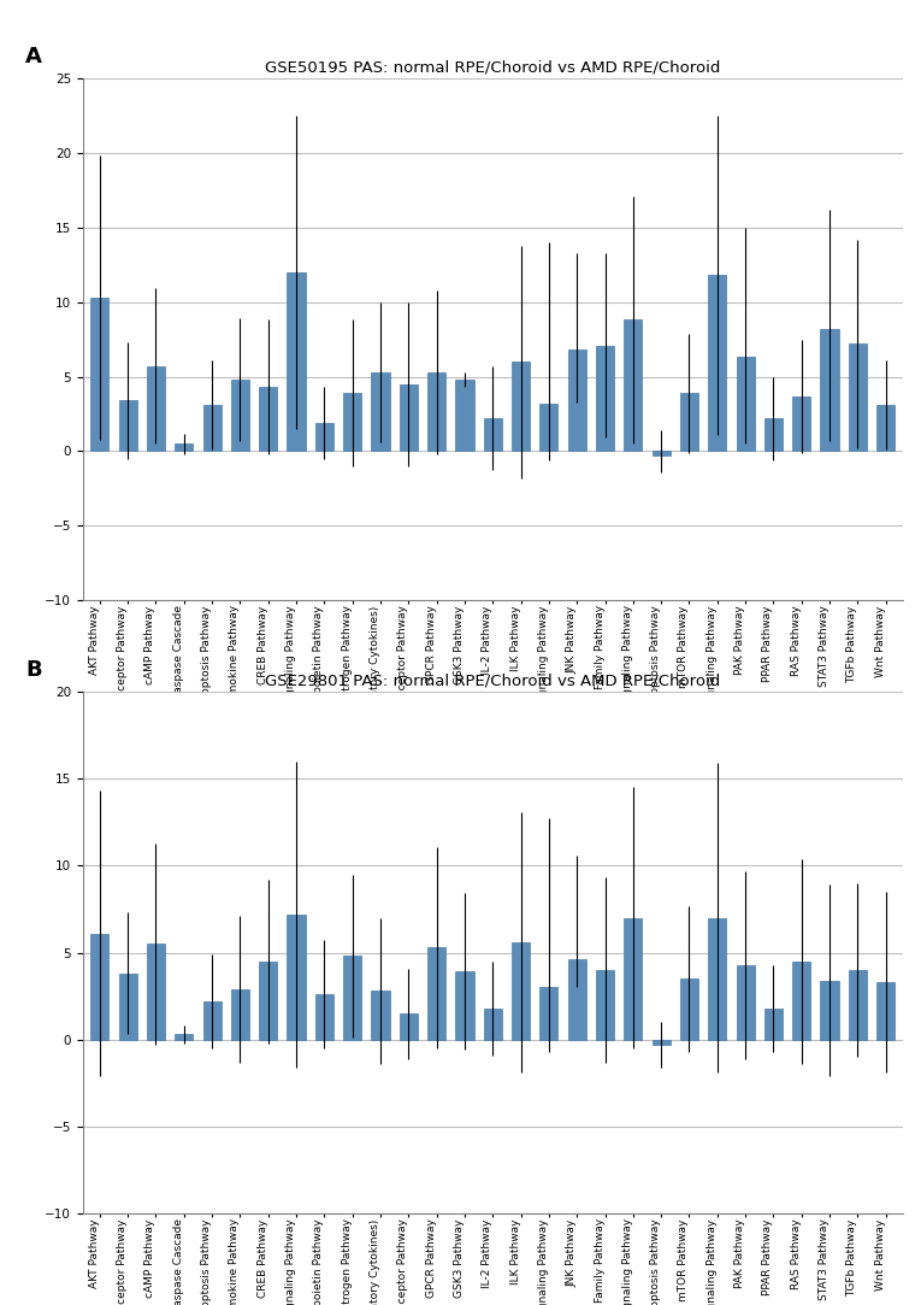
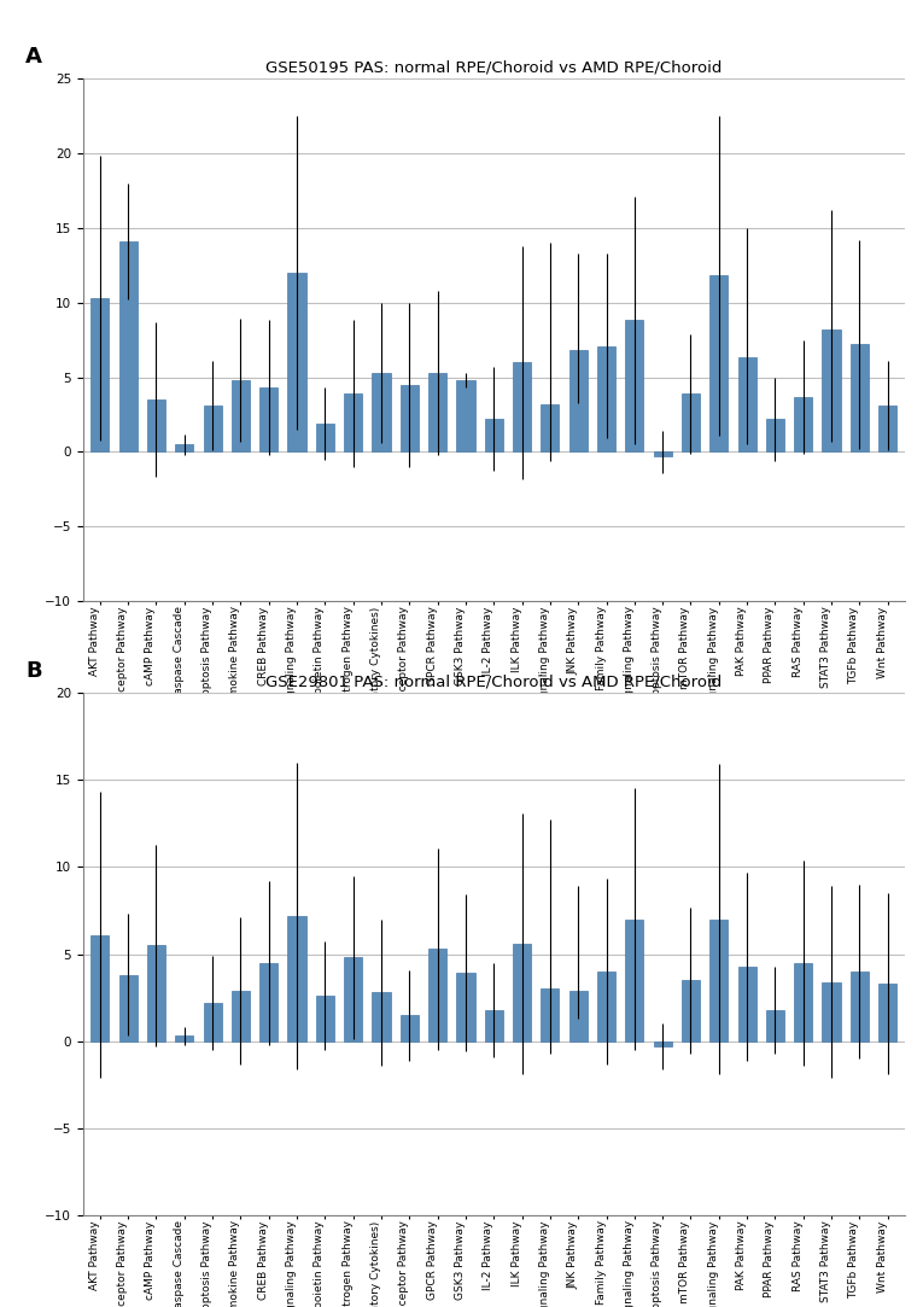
GSE50195 PAS: normal RPE/Choroid vs AMD RPE/Choroid/Androgen Receptor Pathway: 3.4 -> 14.1
GSE50195 PAS: normal RPE/Choroid vs AMD RPE/Choroid/cAMP Pathway: 5.7 -> 3.5
GSE29801 PAS: normal RPE/Choroid vs AMD RPE/Choroid/JNK Pathway: 4.6 -> 2.9
